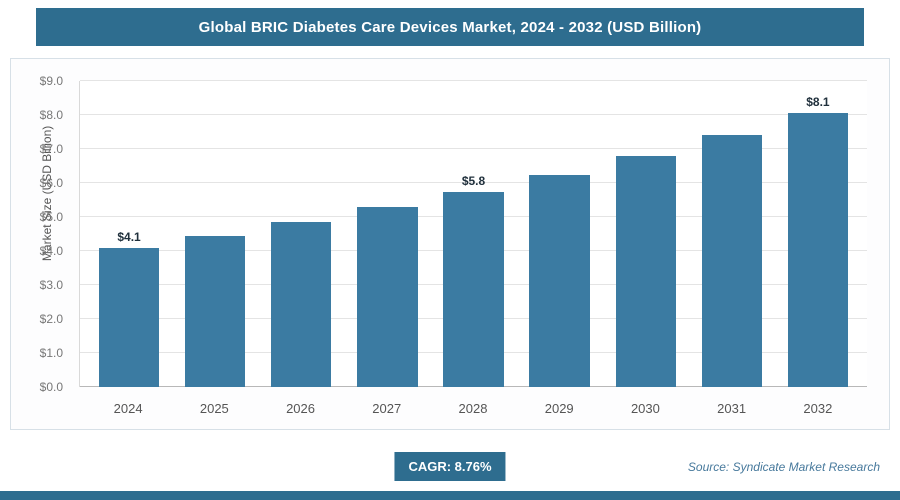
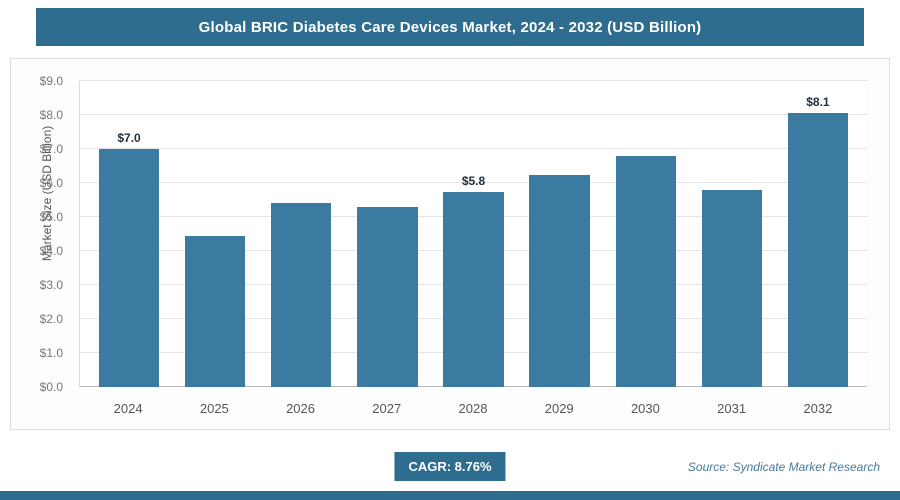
2024: $4.1 -> $7.0
2026: $4.8 -> $5.4
2031: $7.4 -> $5.8
